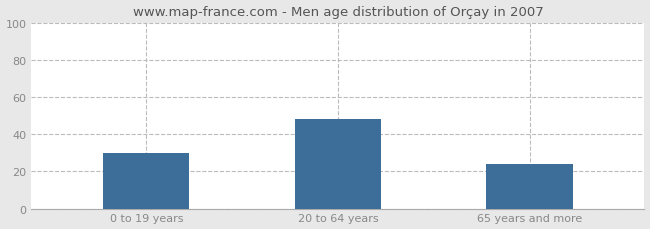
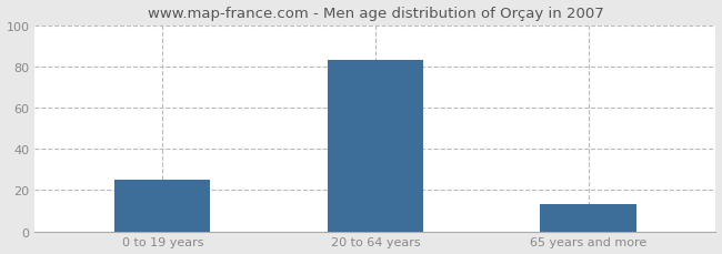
0 to 19 years: 30 -> 25
20 to 64 years: 48 -> 83
65 years and more: 24 -> 13
